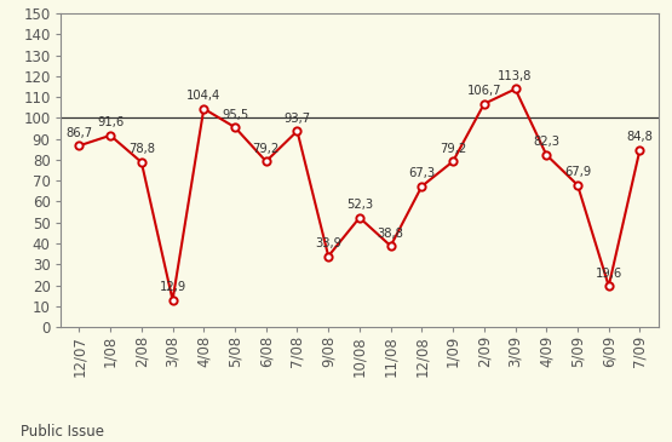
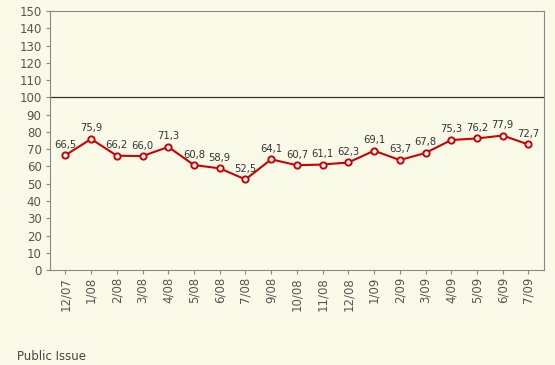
12/07: 86,7 -> 66,5
1/08: 91,6 -> 75,9
2/08: 78,8 -> 66,2
3/08: 12,9 -> 66,0
4/08: 104,4 -> 71,3
5/08: 95,5 -> 60,8
6/08: 79,2 -> 58,9
7/08: 93,7 -> 52,5
9/08: 33,9 -> 64,1
10/08: 52,3 -> 60,7
11/08: 38,8 -> 61,1
12/08: 67,3 -> 62,3
1/09: 79,2 -> 69,1
2/09: 106,7 -> 63,7
3/09: 113,8 -> 67,8
4/09: 82,3 -> 75,3
5/09: 67,9 -> 76,2
6/09: 19,6 -> 77,9
7/09: 84,8 -> 72,7
